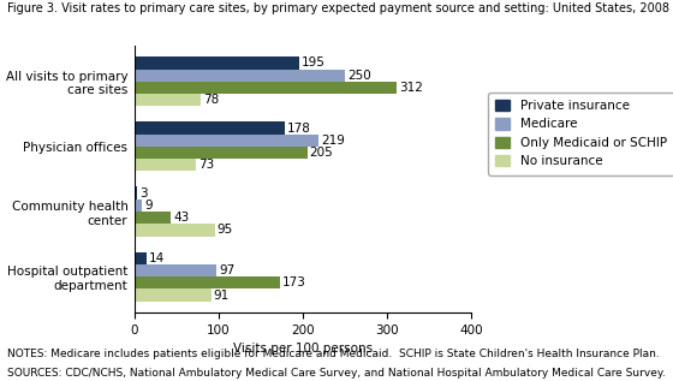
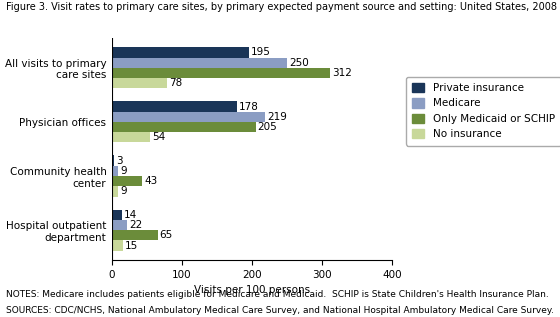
No insurance/Physician offices: 73 -> 54
No insurance/Community health center: 95 -> 9
Medicare/Hospital outpatient department: 97 -> 22
Only Medicaid or SCHIP/Hospital outpatient department: 173 -> 65
No insurance/Hospital outpatient department: 91 -> 15
